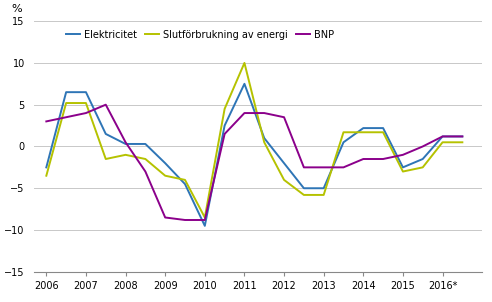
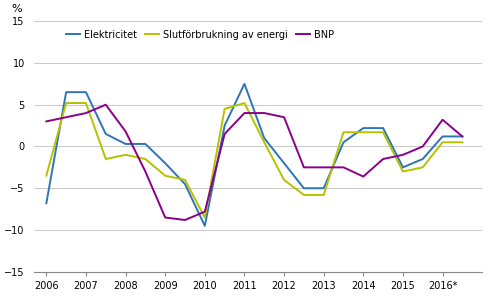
Elektricitet/2006: -2.5 -> -6.8
BNP/2008: 0.5 -> 1.8
BNP/2010: -8.8 -> -7.8
Slutförbrukning av energi/2011: 10.0 -> 5.2
BNP/2014: -1.5 -> -3.6
BNP/2016*: 1.2 -> 3.2
